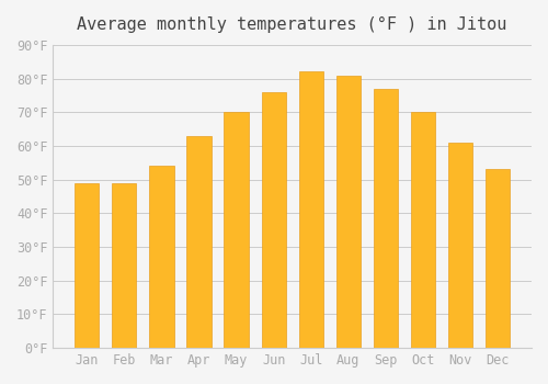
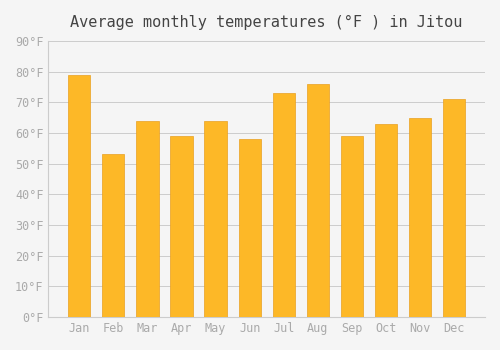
Jan: 49°F -> 79°F
Feb: 49°F -> 53°F
Mar: 54°F -> 64°F
Apr: 63°F -> 59°F
May: 70°F -> 64°F
Jun: 76°F -> 58°F
Jul: 82°F -> 73°F
Aug: 81°F -> 76°F
Sep: 77°F -> 59°F
Oct: 70°F -> 63°F
Nov: 61°F -> 65°F
Dec: 53°F -> 71°F
